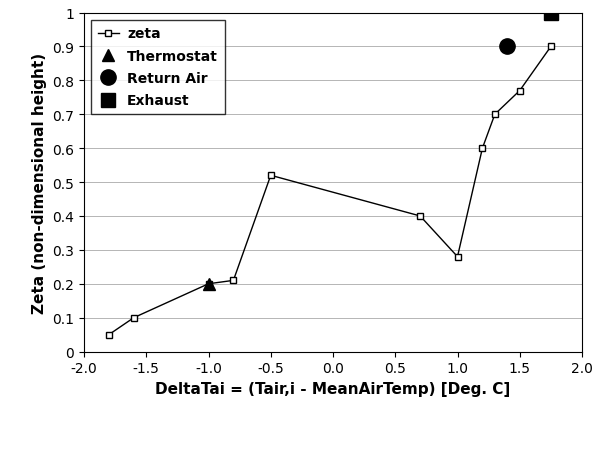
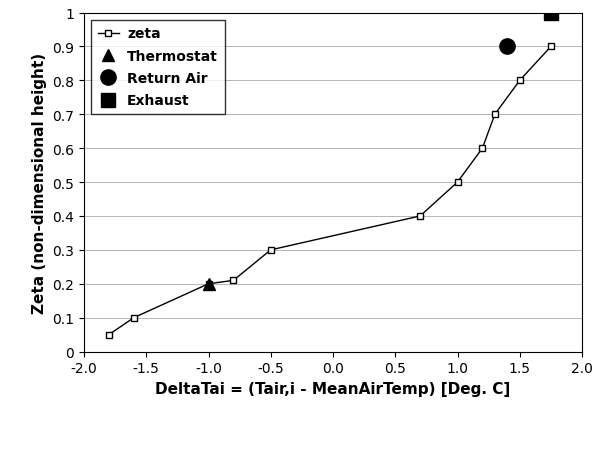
-0.5: 0.52 -> 0.30
1.0: 0.28 -> 0.50
1.5: 0.77 -> 0.80
